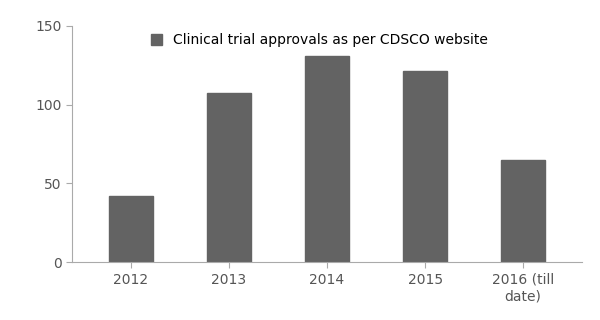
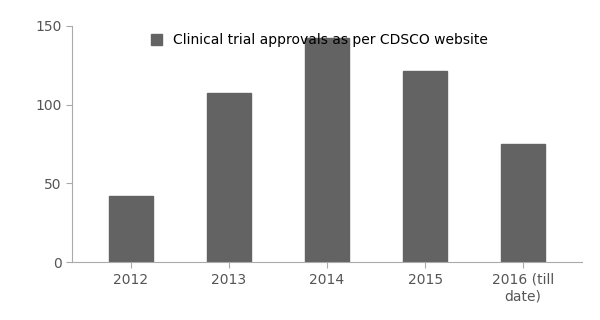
2014: 131 -> 142
2016 (till date): 65 -> 75
